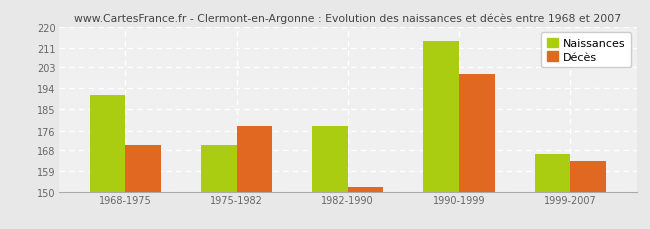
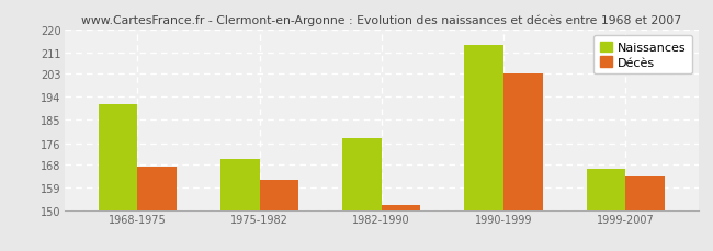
Décès/1968-1975: 170 -> 167
Décès/1975-1982: 178 -> 162
Décès/1990-1999: 200 -> 203
